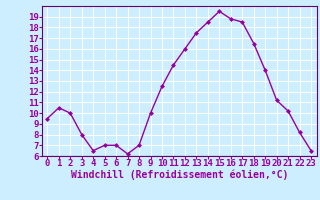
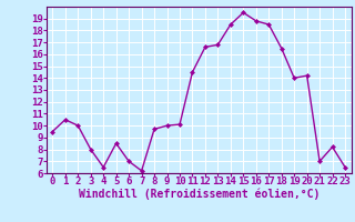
5: 7.0 -> 8.5
8: 7.0 -> 9.7
10: 12.5 -> 10.1
12: 16.0 -> 16.6
13: 17.5 -> 16.8
20: 11.2 -> 14.2
21: 10.2 -> 7.0
